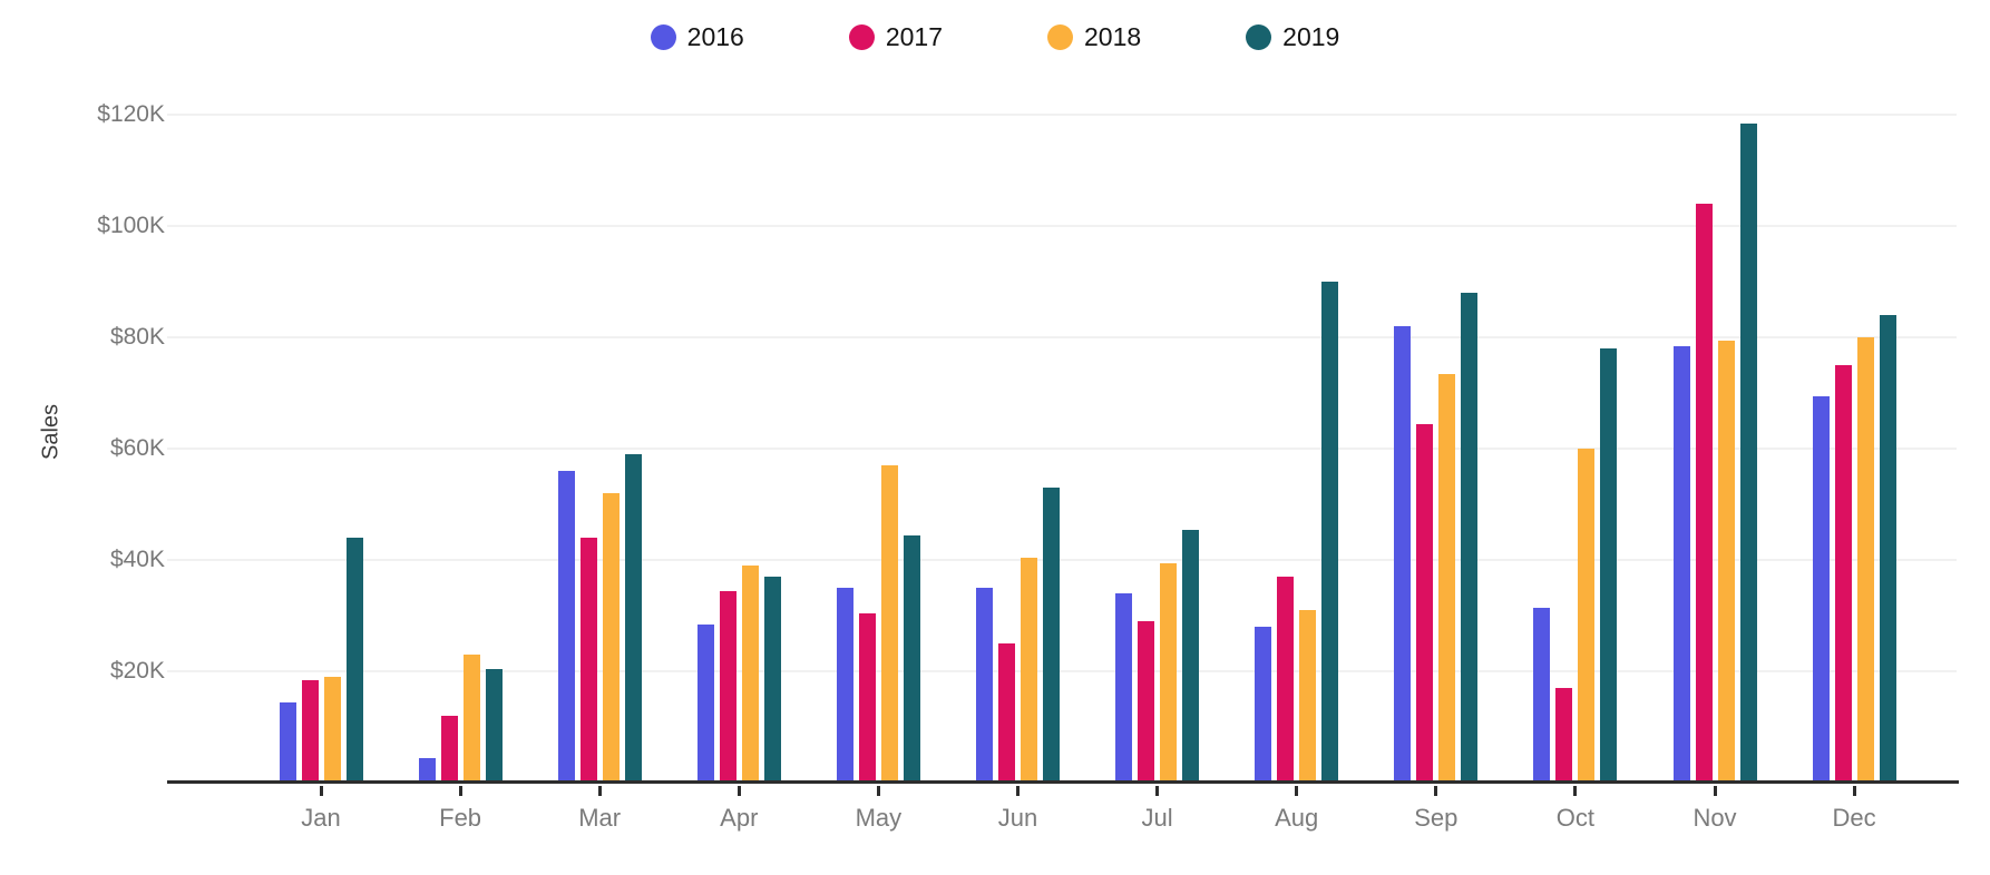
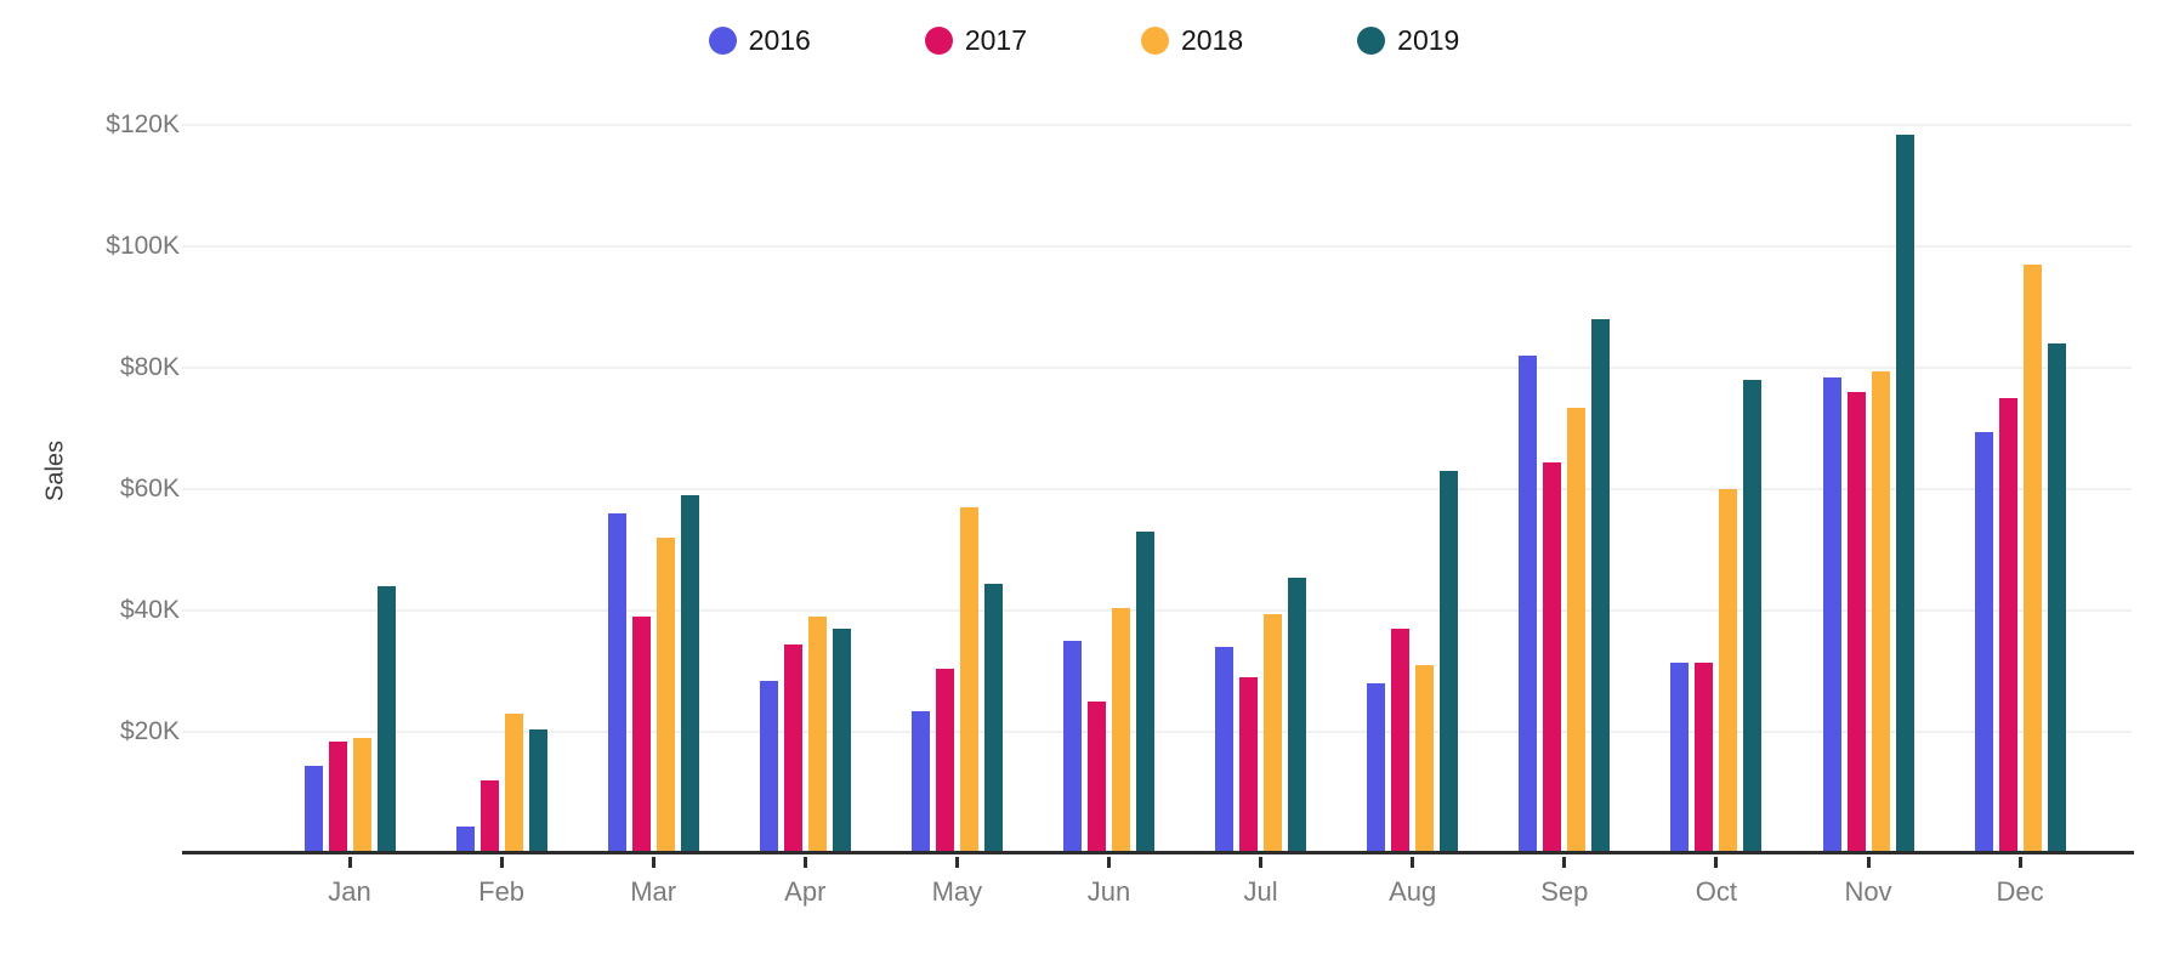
2017/Mar: $44K -> $39K
2016/May: $35K -> $24K
2019/Aug: $90K -> $63K
2017/Oct: $17K -> $32K
2017/Nov: $104K -> $76K
2018/Dec: $80K -> $97K
